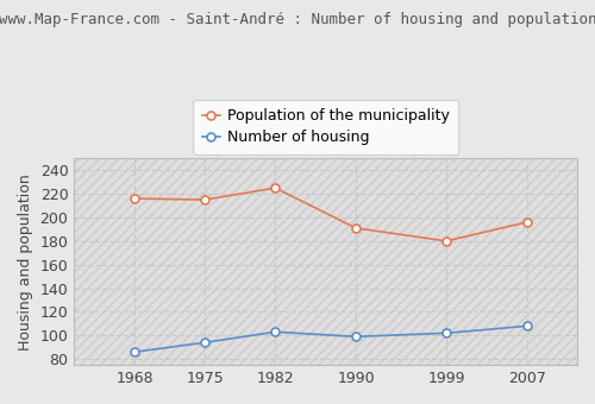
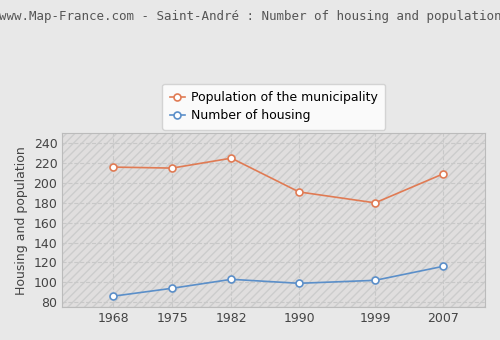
Number of housing/2007: 108 -> 116
Population of the municipality/2007: 196 -> 209
